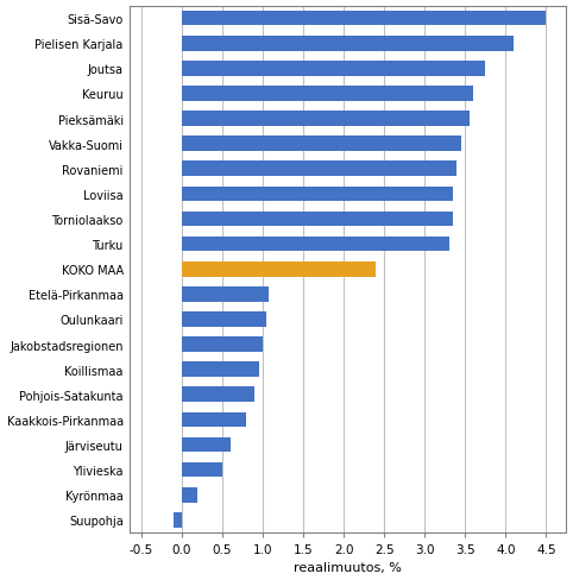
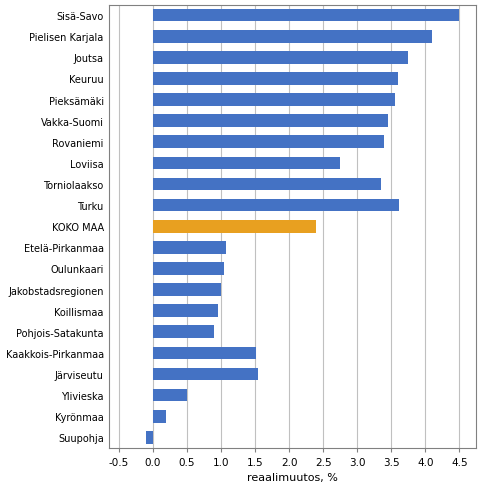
Loviisa: 3.35 -> 2.74
Turku: 3.30 -> 3.62
Kaakkois-Pirkanmaa: 0.80 -> 1.52
Järviseutu: 0.60 -> 1.54
